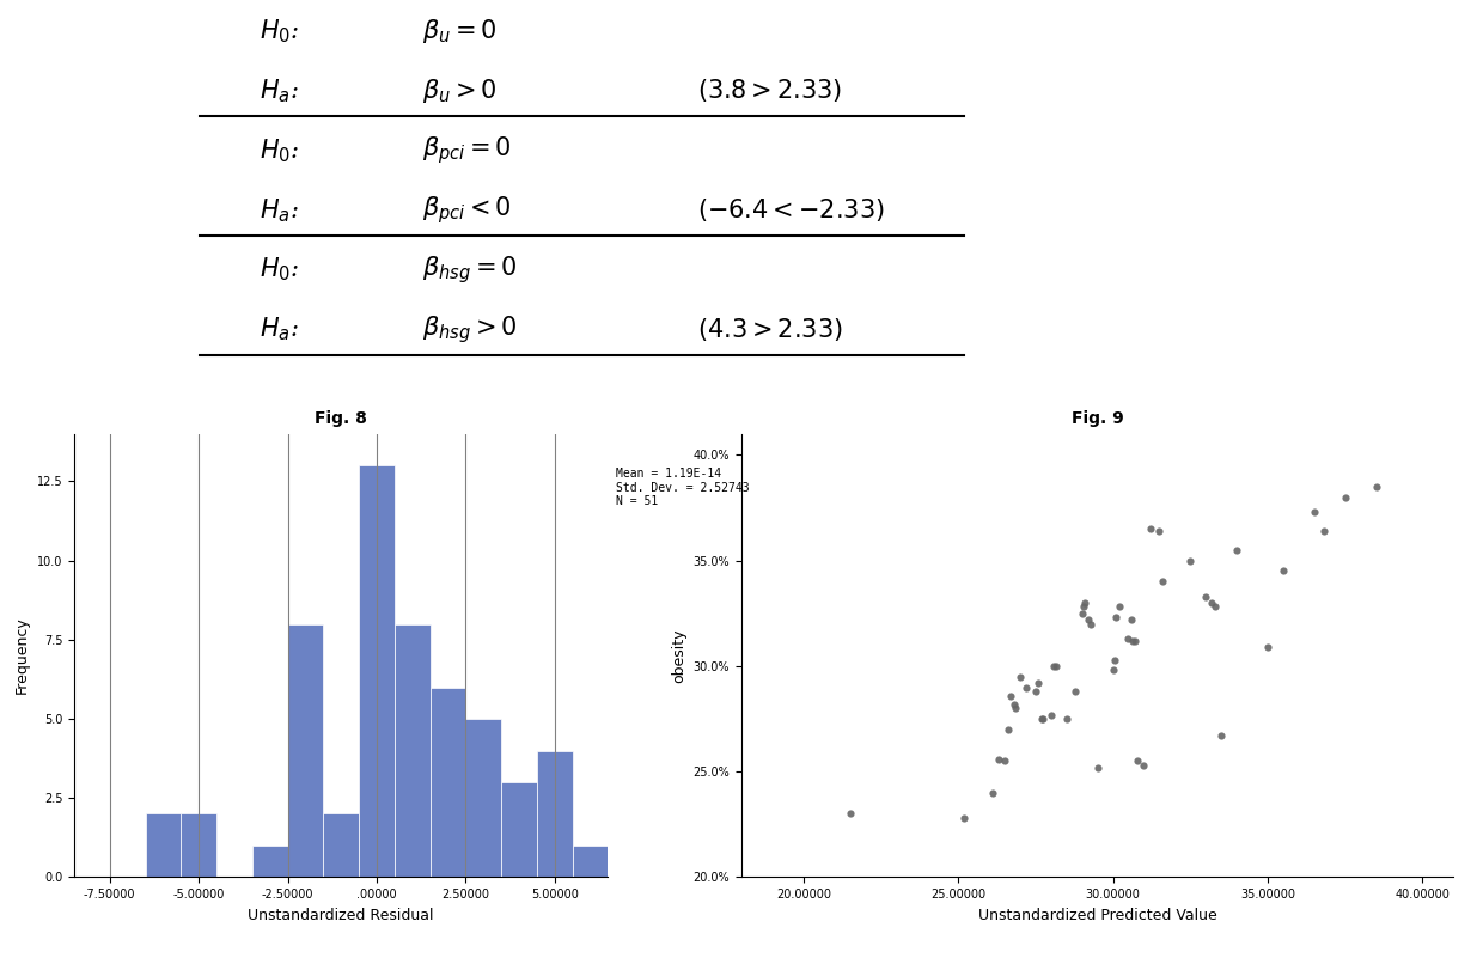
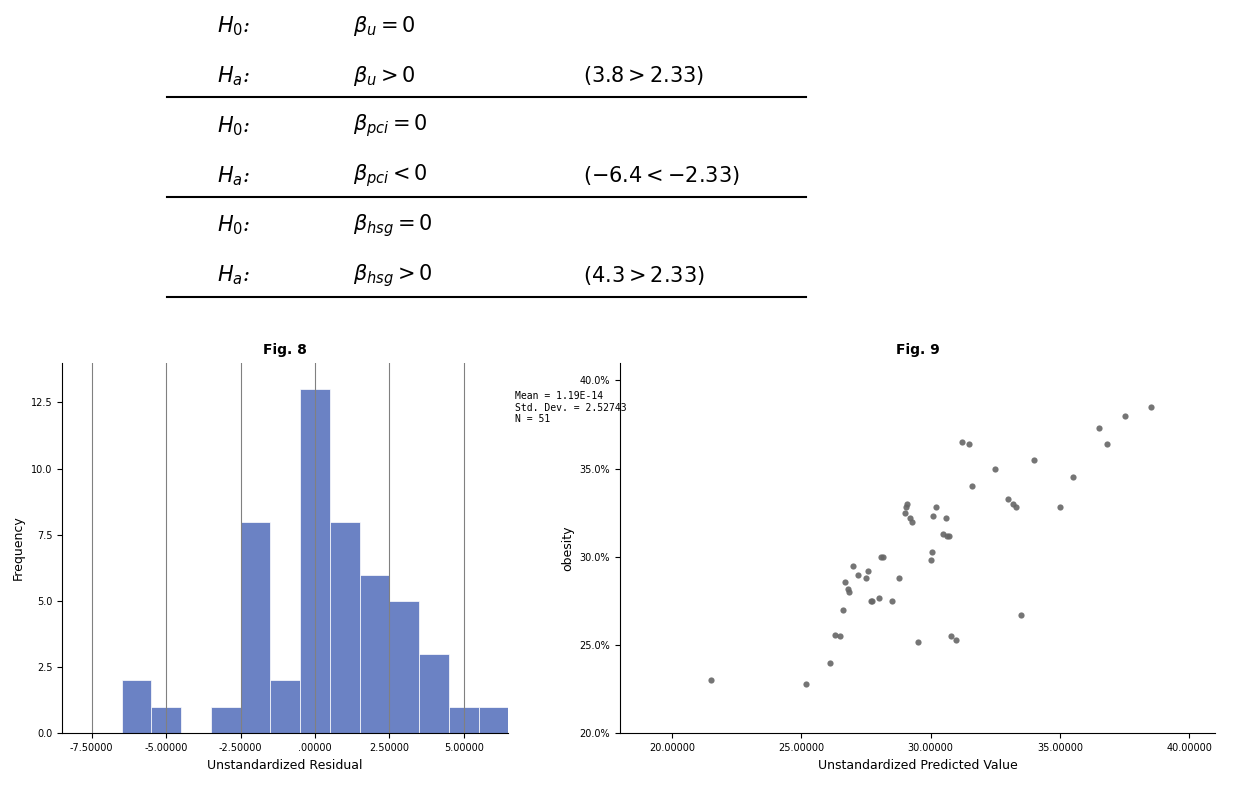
Fig. 8/-5.00000: 2 -> 1
Fig. 8/5.00000: 4 -> 1
Fig. 9/35.00000: 30.9% -> 32.8%
